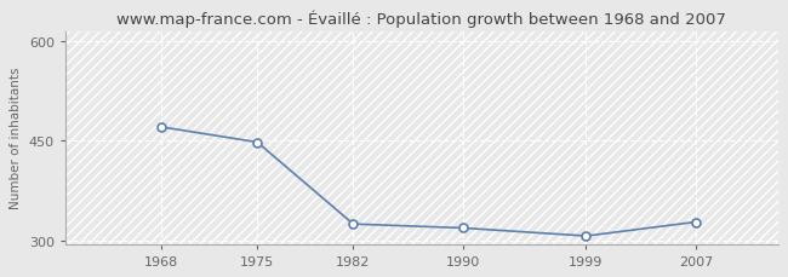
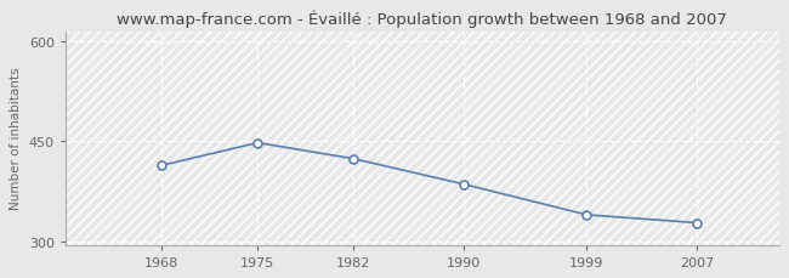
1968: 471 -> 414
1982: 325 -> 424
1990: 319 -> 386
1999: 307 -> 340
